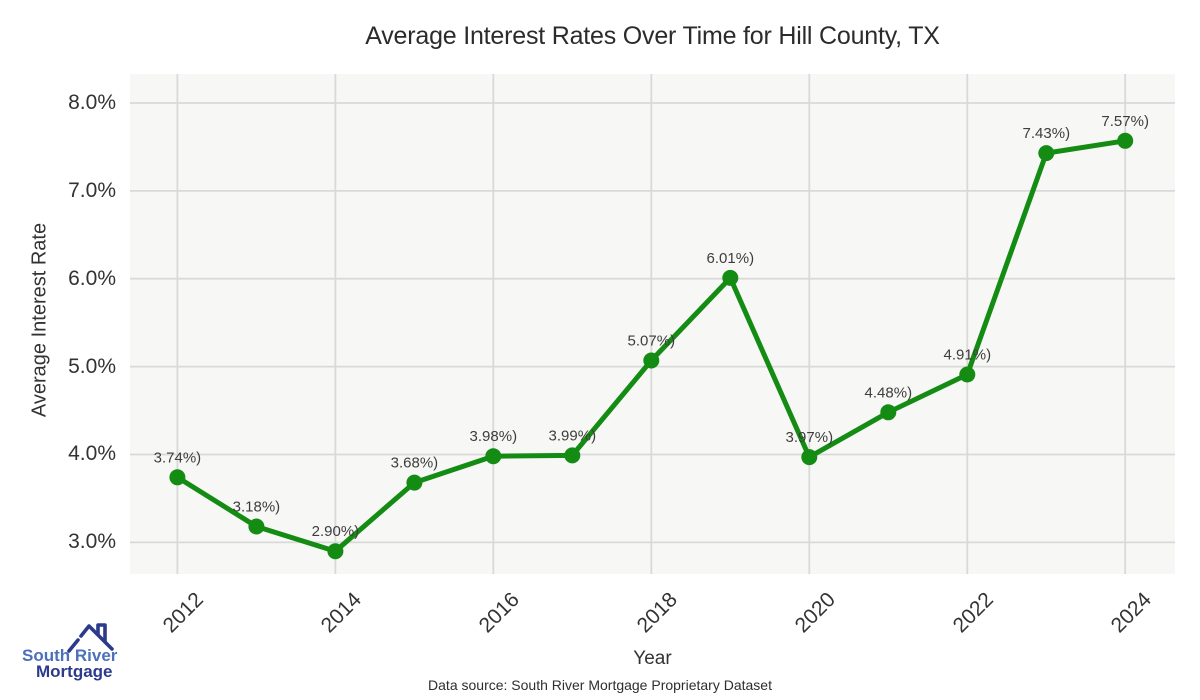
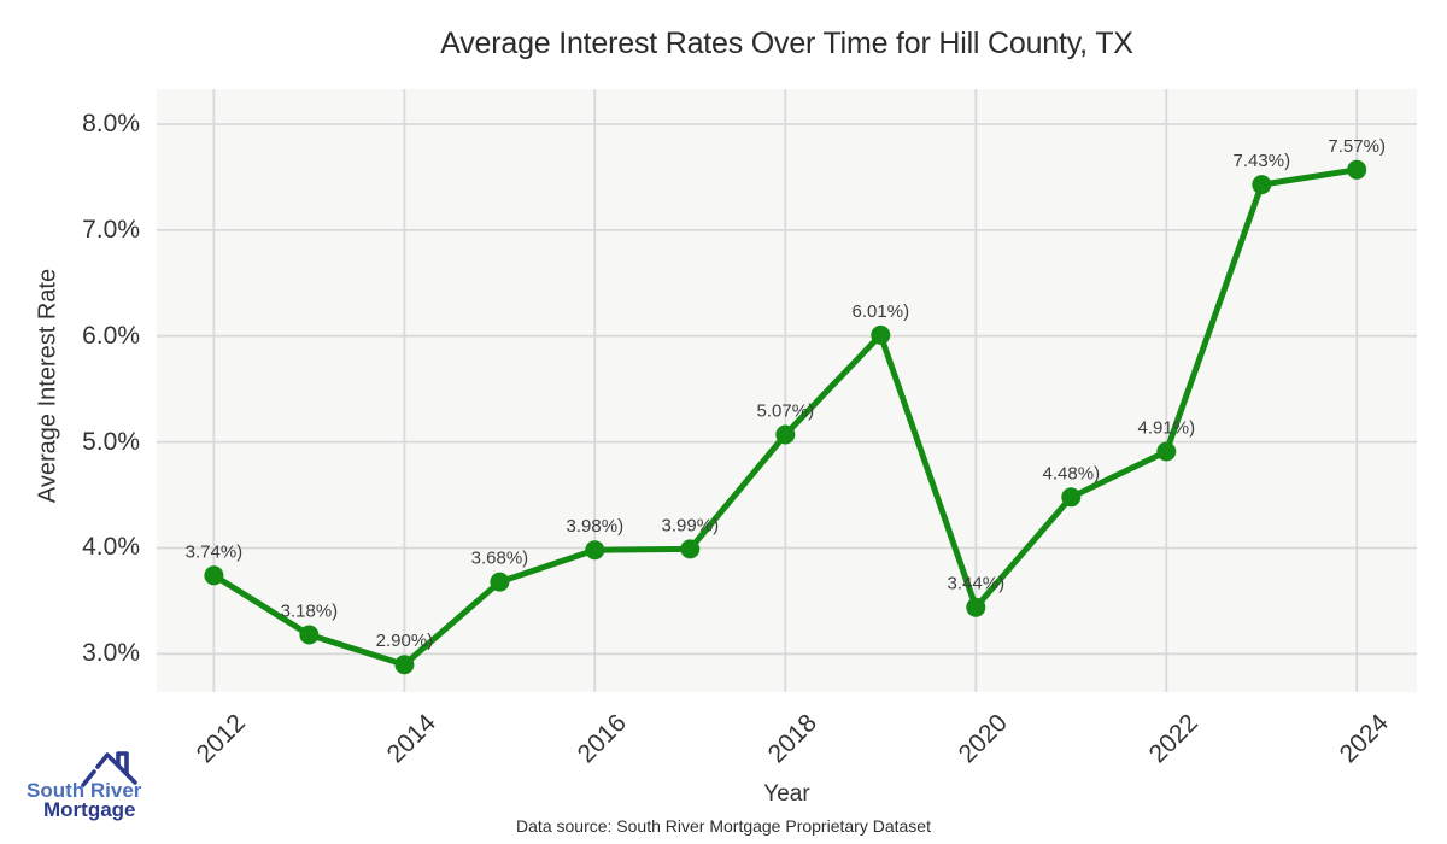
2020: 3.97% -> 3.44%
